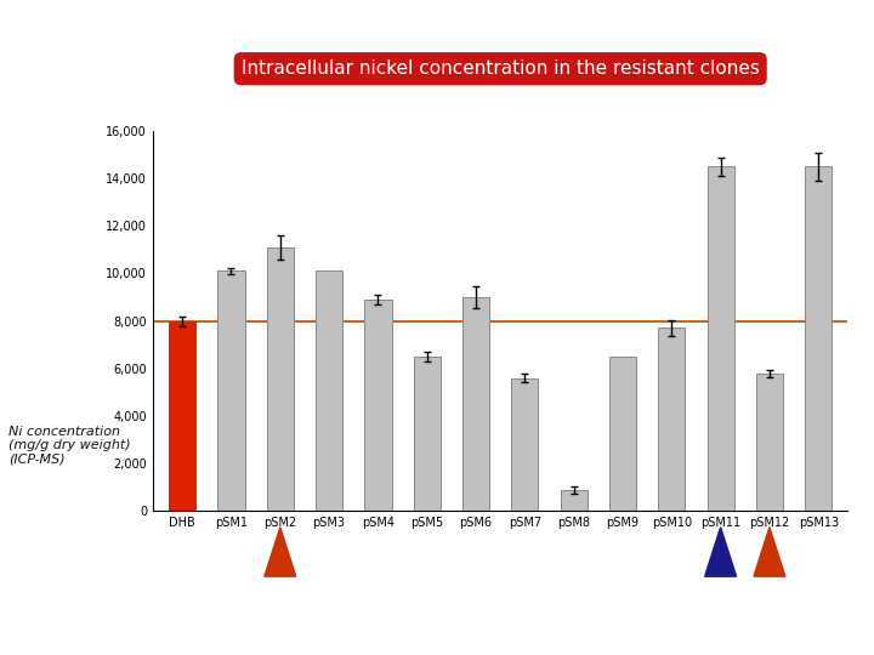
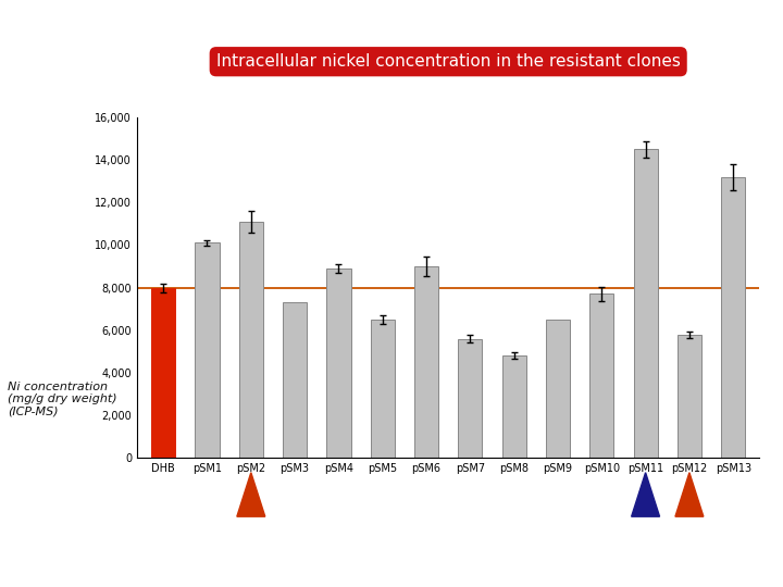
pSM3: 10,100 -> 7,300
pSM8: 900 -> 4,800
pSM13: 14,500 -> 13,200
